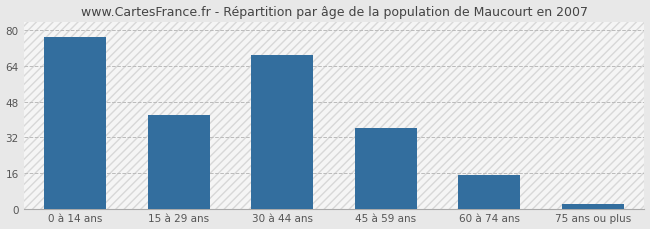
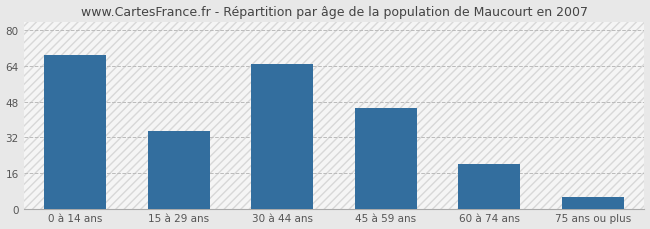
0 à 14 ans: 77 -> 69
15 à 29 ans: 42 -> 35
30 à 44 ans: 69 -> 65
45 à 59 ans: 36 -> 45
60 à 74 ans: 15 -> 20
75 ans ou plus: 2 -> 5
